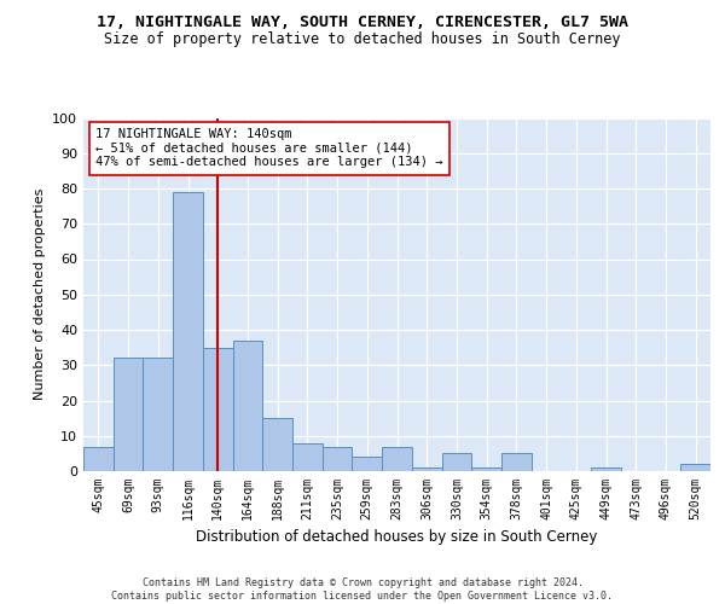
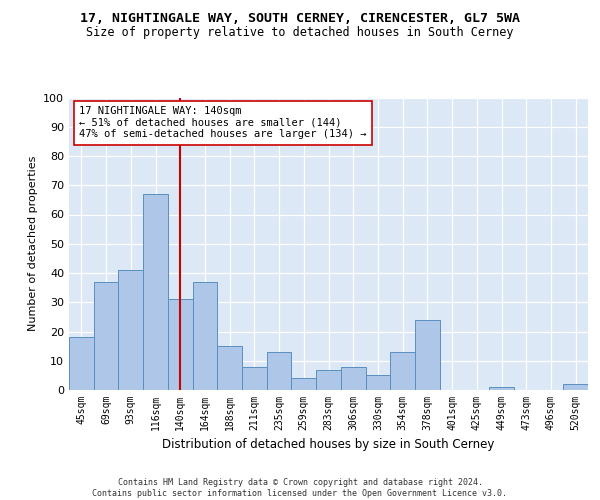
45sqm: 7 -> 18
69sqm: 32 -> 37
93sqm: 32 -> 41
116sqm: 79 -> 67
140sqm: 35 -> 31
235sqm: 7 -> 13
306sqm: 1 -> 8
354sqm: 1 -> 13
378sqm: 5 -> 24
